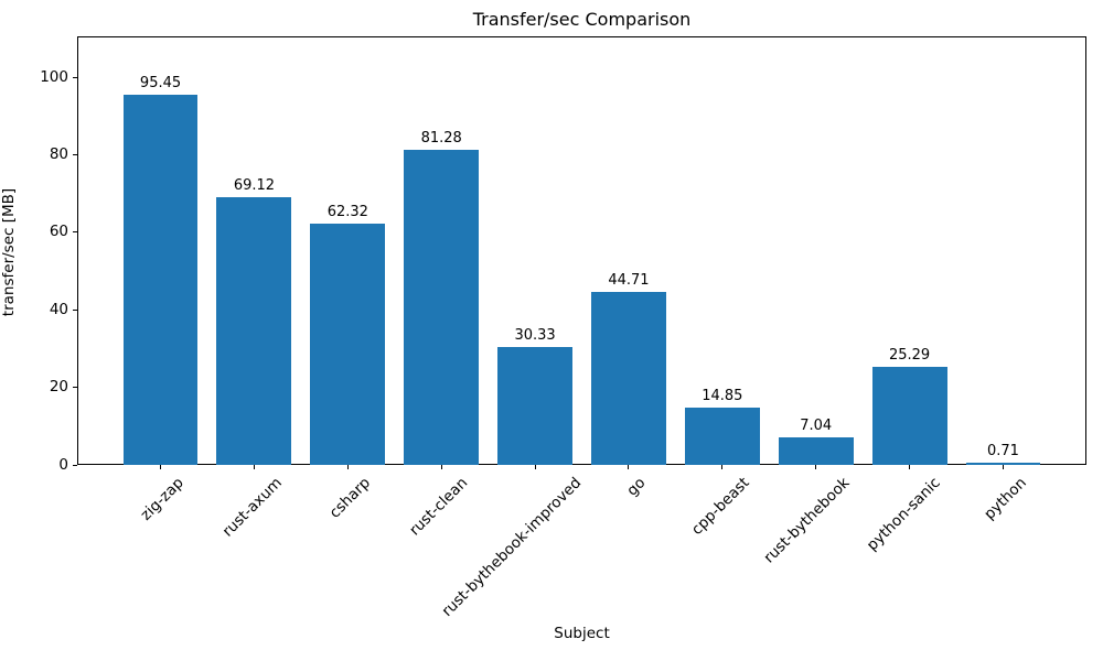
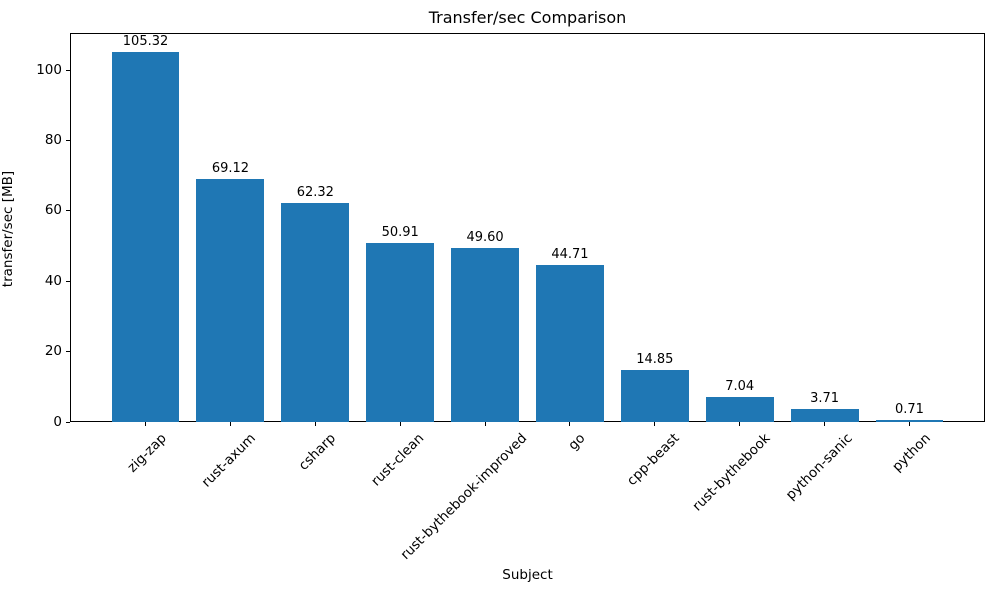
zig-zap: 95.45 -> 105.32
rust-clean: 81.28 -> 50.91
rust-bythebook-improved: 30.33 -> 49.60
python-sanic: 25.29 -> 3.71
